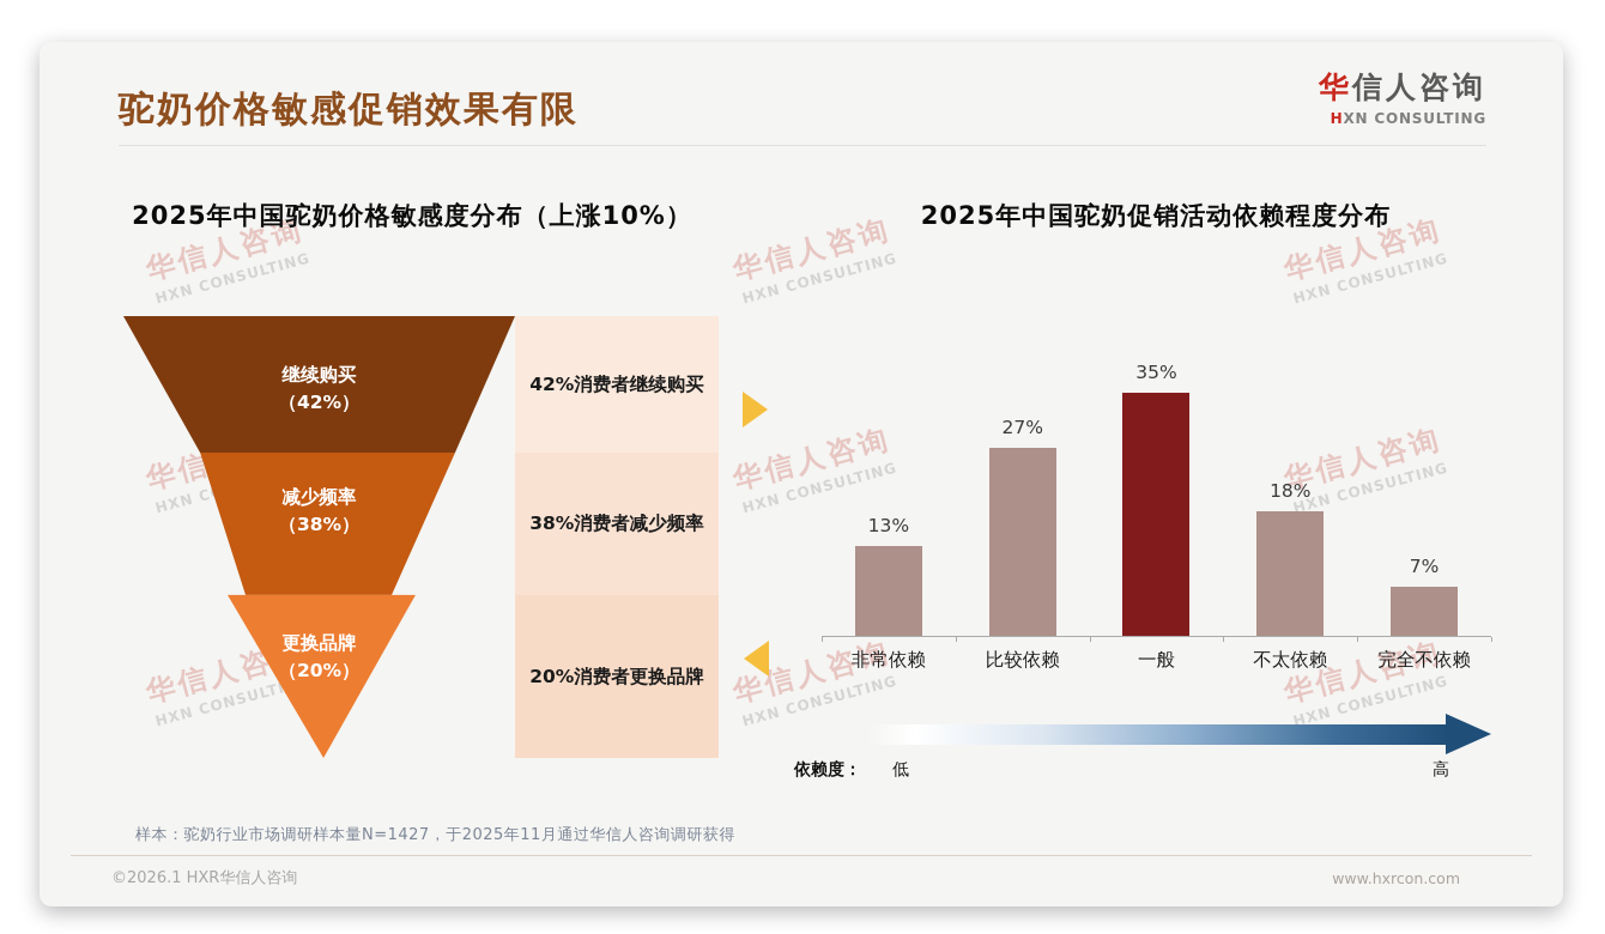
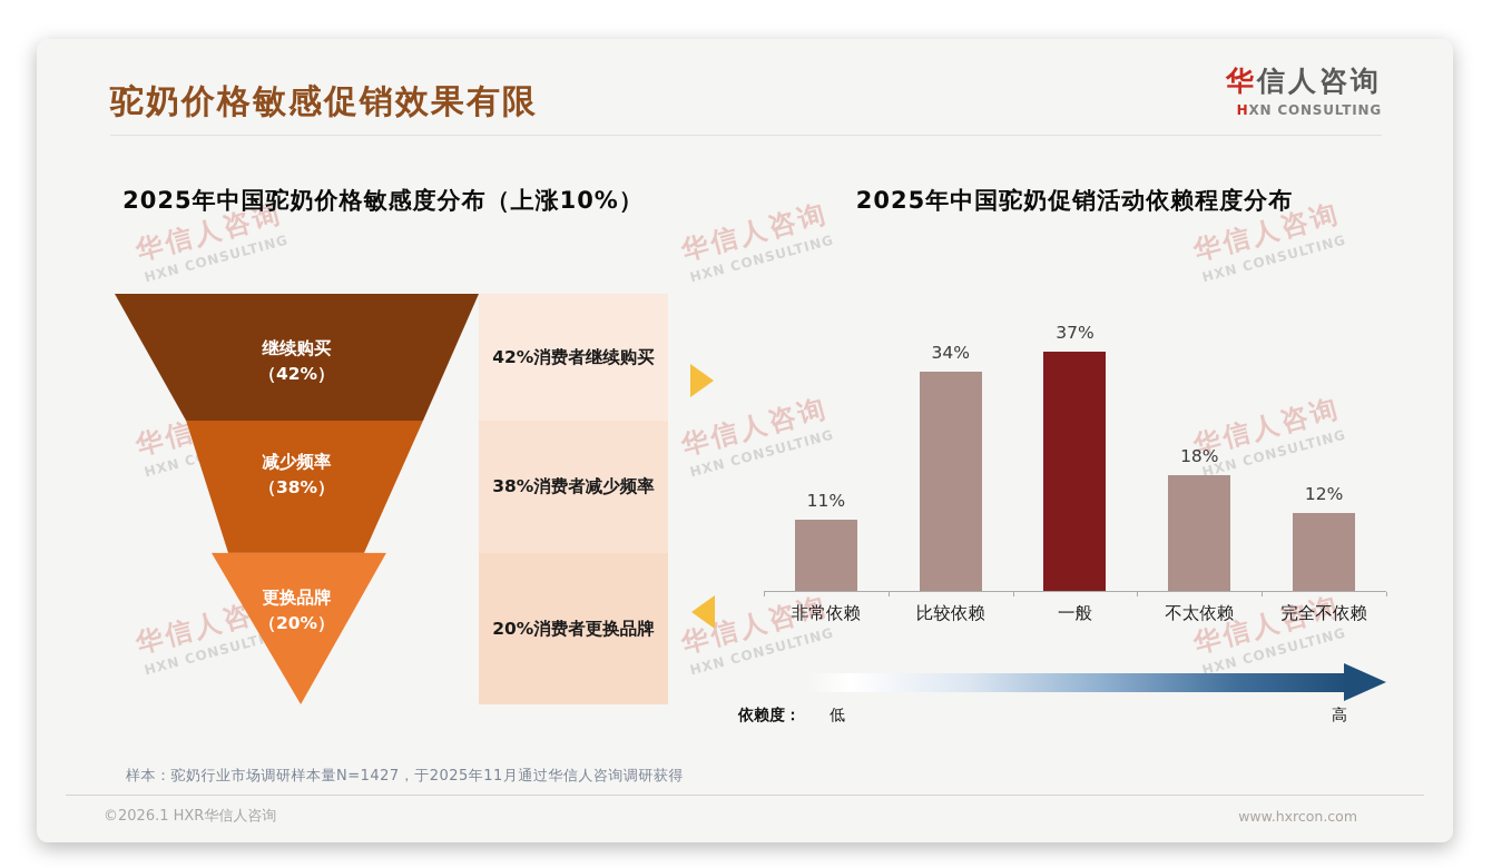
2025年中国驼奶促销活动依赖程度分布/非常依赖: 13% -> 11%
2025年中国驼奶促销活动依赖程度分布/比较依赖: 27% -> 34%
2025年中国驼奶促销活动依赖程度分布/一般: 35% -> 37%
2025年中国驼奶促销活动依赖程度分布/完全不依赖: 7% -> 12%
